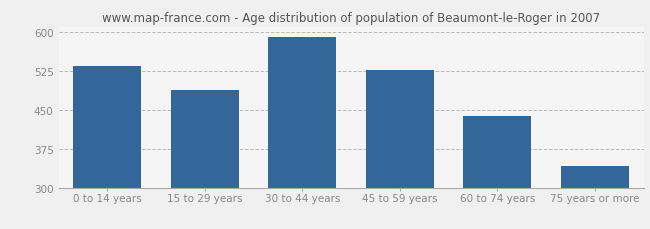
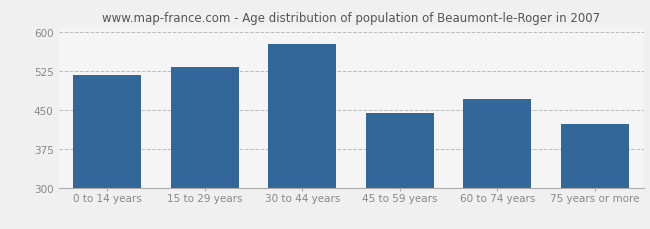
0 to 14 years: 535 -> 516
15 to 29 years: 487 -> 532
30 to 44 years: 590 -> 576
45 to 59 years: 526 -> 444
60 to 74 years: 438 -> 470
75 years or more: 342 -> 422
